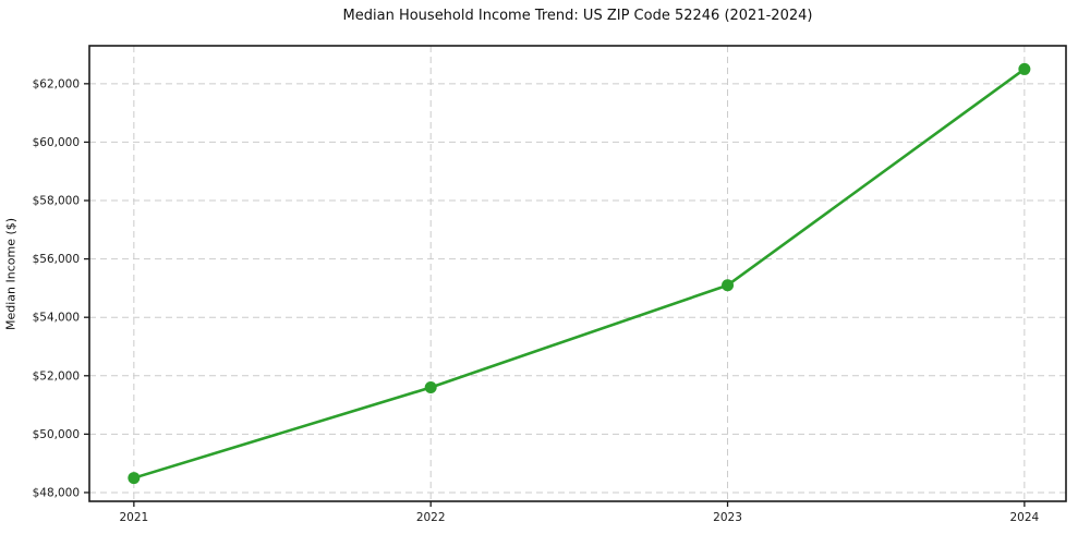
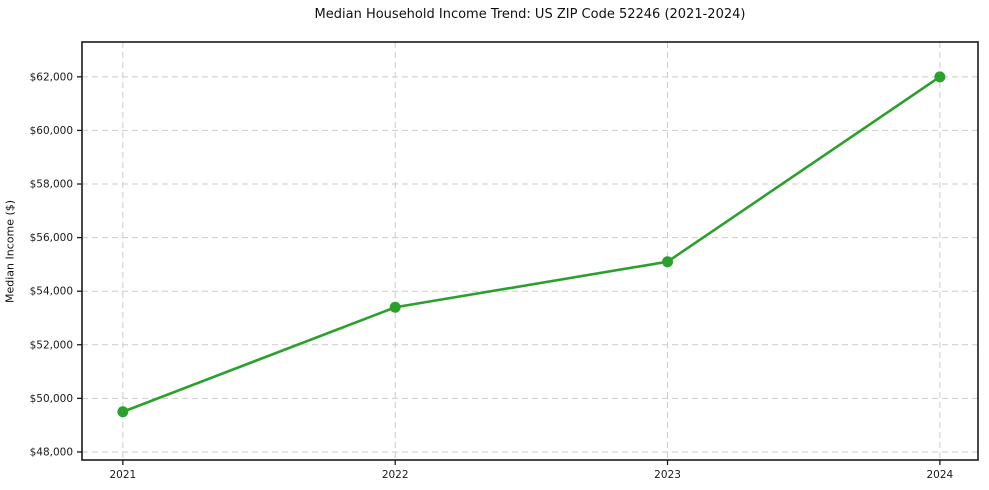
2021: $48500 -> $49500
2022: $51600 -> $53400
2024: $62500 -> $62000
